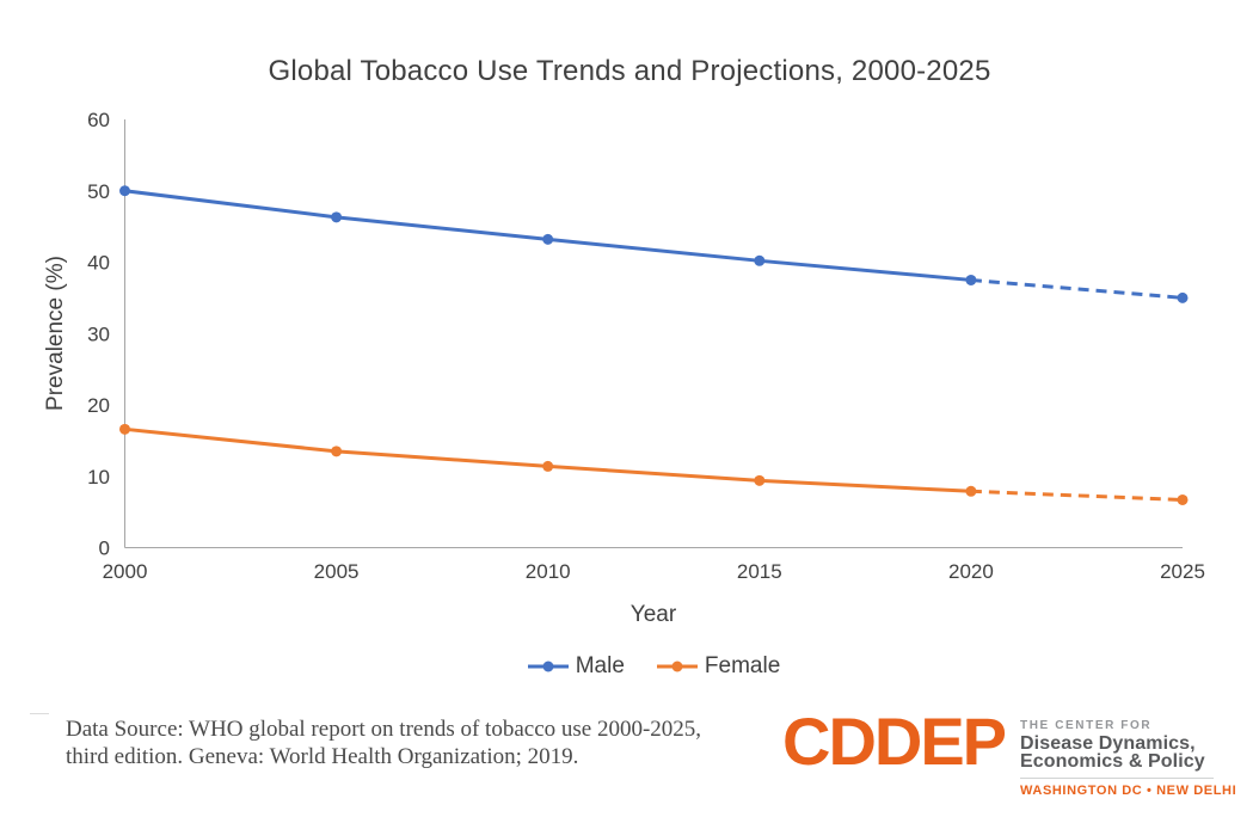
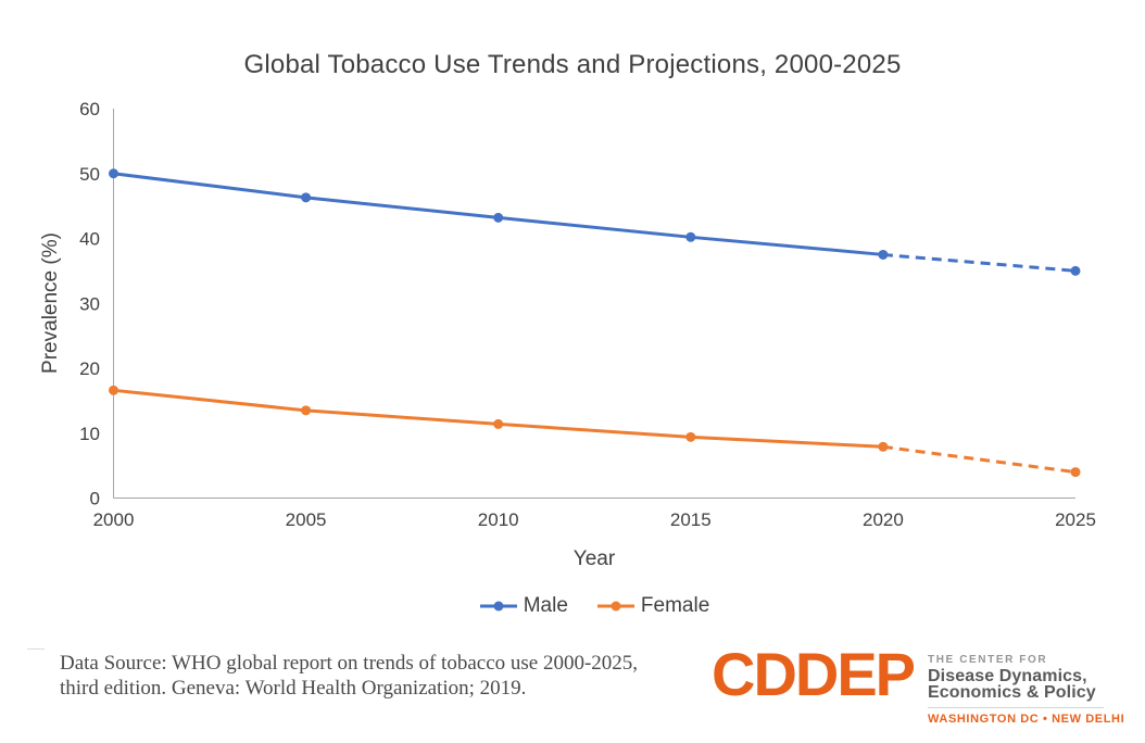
Female/2025: 7 -> 4
